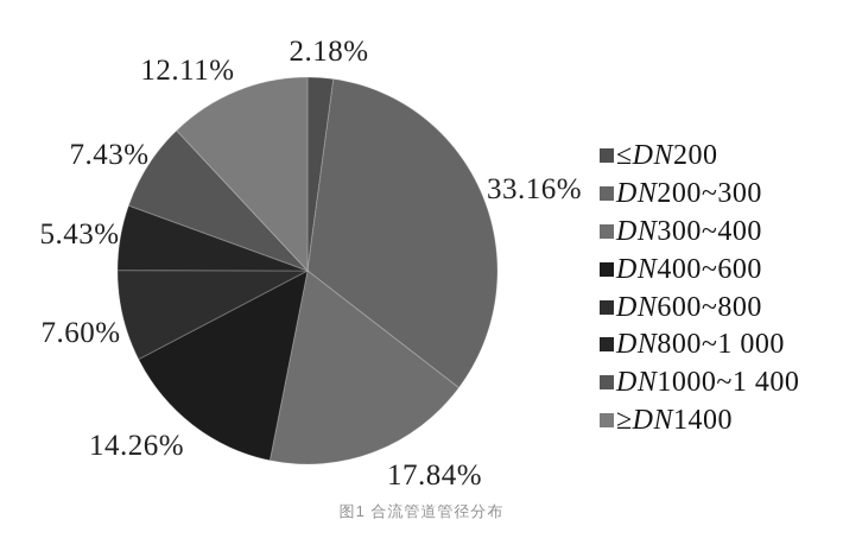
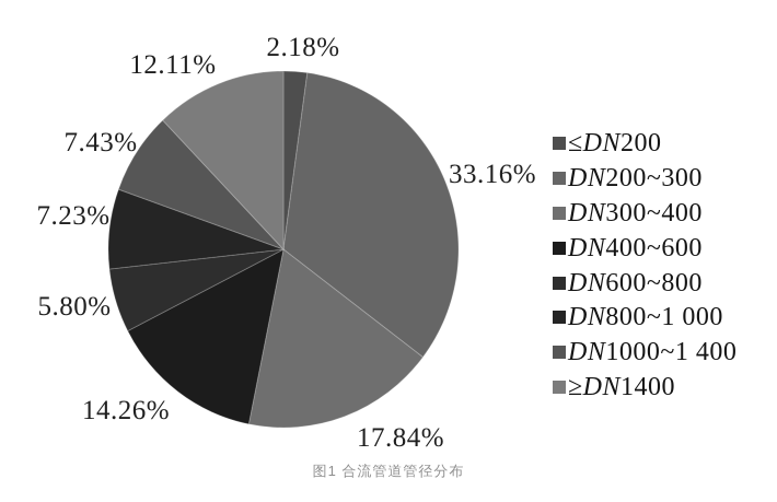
DN600~800: 7.60% -> 5.80%
DN800~1 000: 5.43% -> 7.23%
